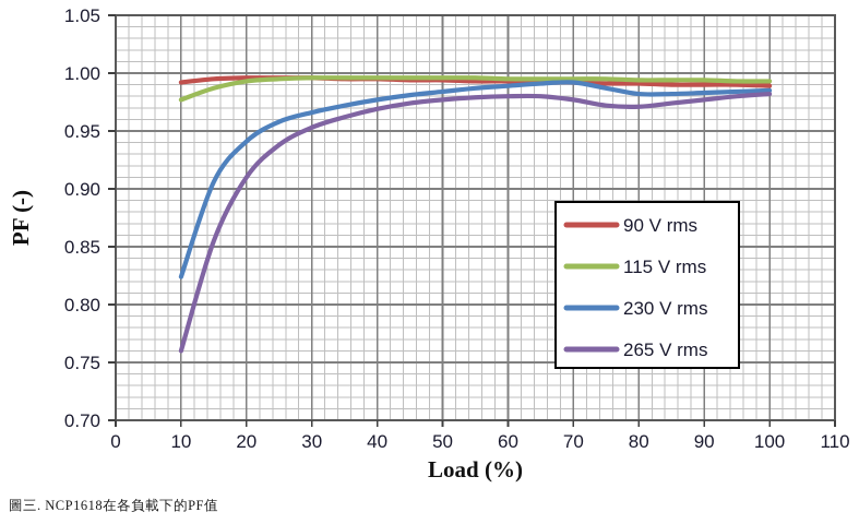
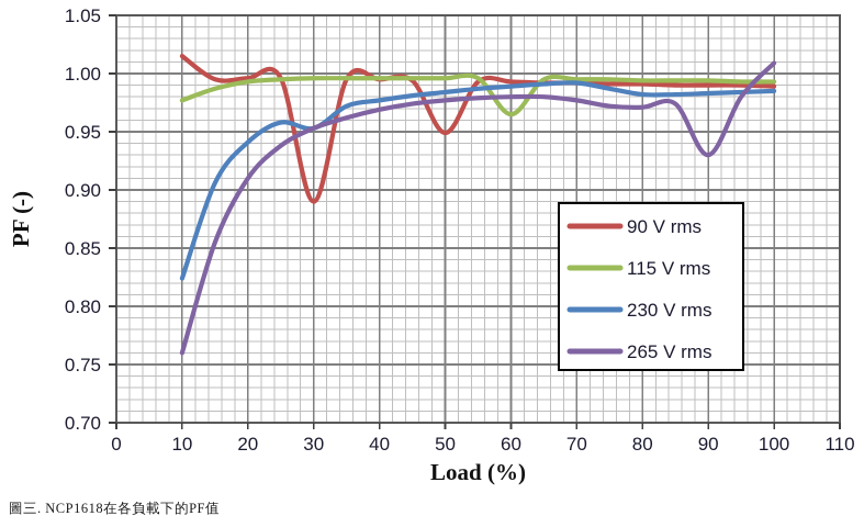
90 V rms/10: 0.992 -> 1.015
90 V rms/30: 0.996 -> 0.890
230 V rms/30: 0.966 -> 0.953
90 V rms/50: 0.994 -> 0.949
115 V rms/60: 0.995 -> 0.965
265 V rms/90: 0.977 -> 0.930
265 V rms/100: 0.982 -> 1.009
